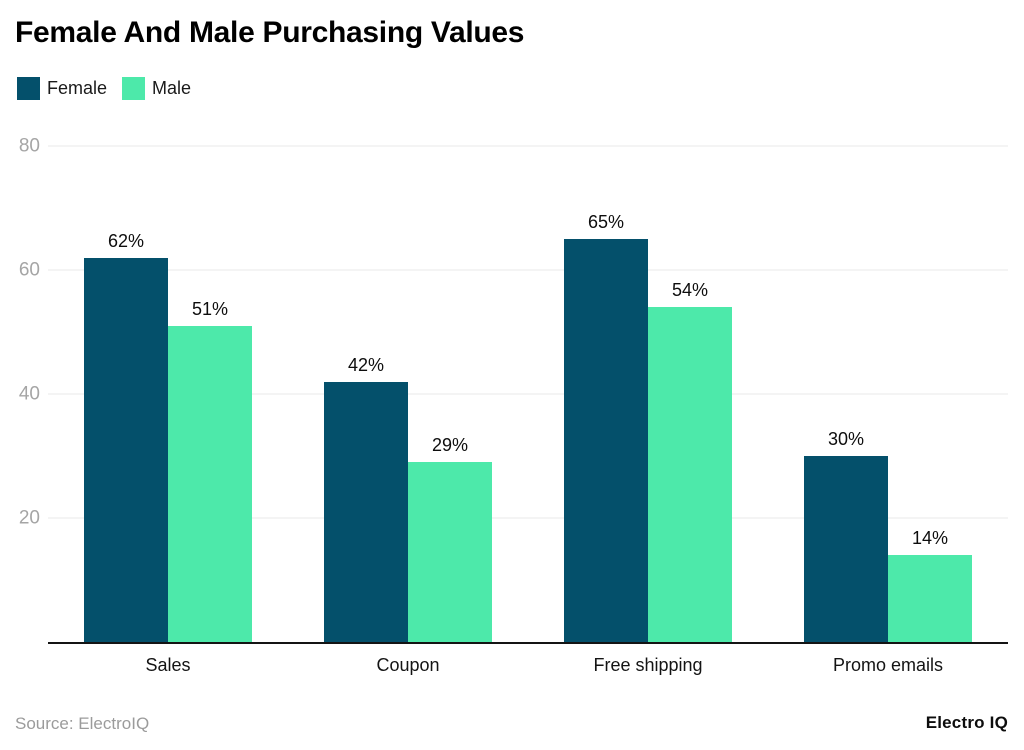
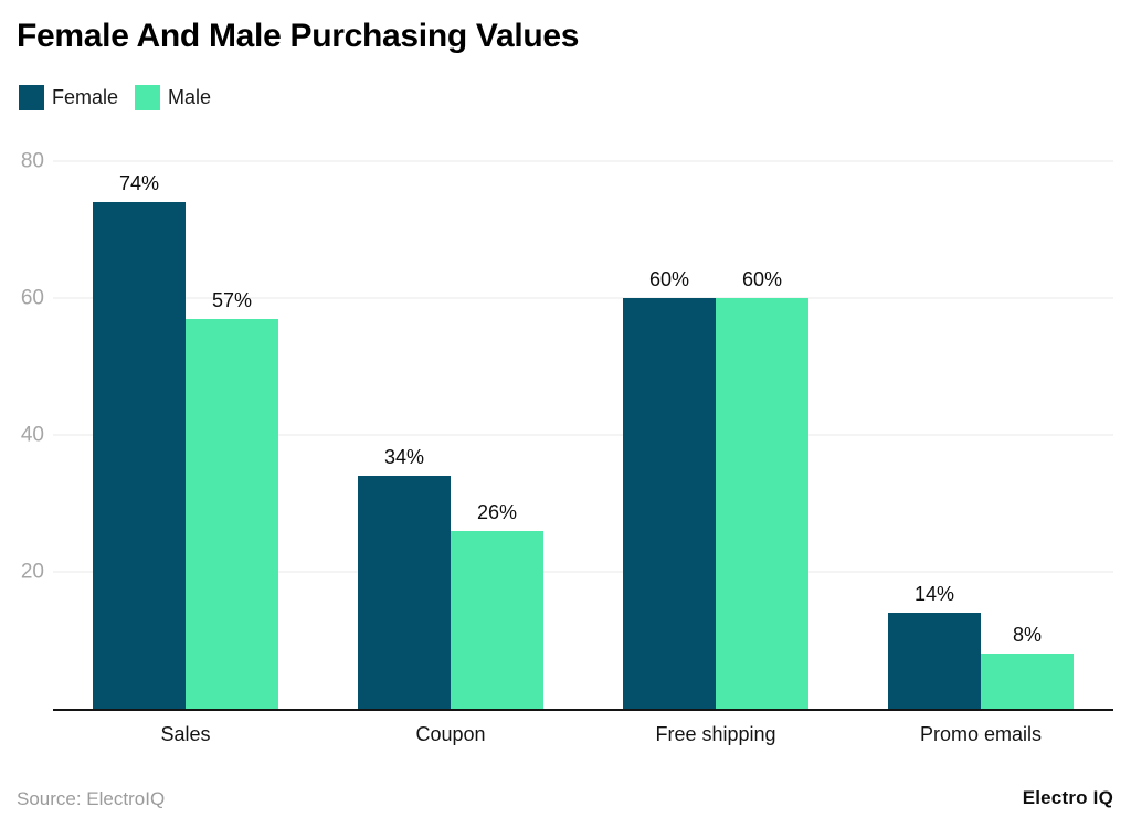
Female/Sales: 62% -> 74%
Male/Sales: 51% -> 57%
Female/Coupon: 42% -> 34%
Male/Coupon: 29% -> 26%
Female/Free shipping: 65% -> 60%
Male/Free shipping: 54% -> 60%
Female/Promo emails: 30% -> 14%
Male/Promo emails: 14% -> 8%
